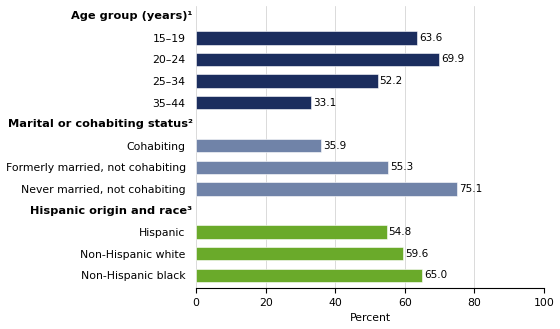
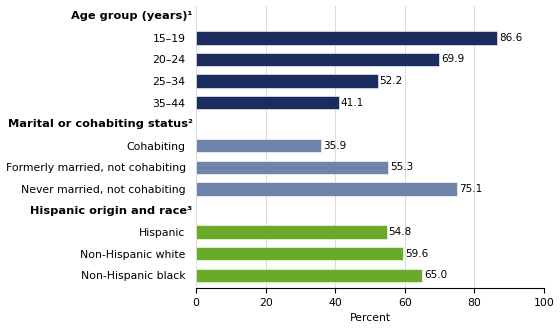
15–19: 63.6 -> 86.6
35–44: 33.1 -> 41.1
